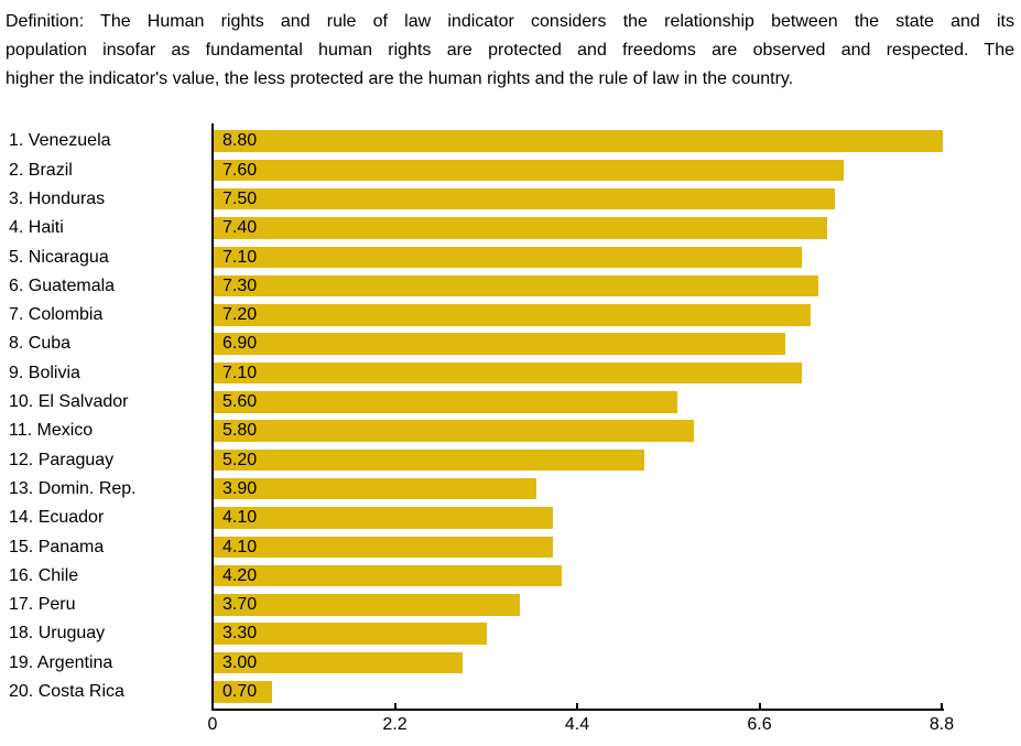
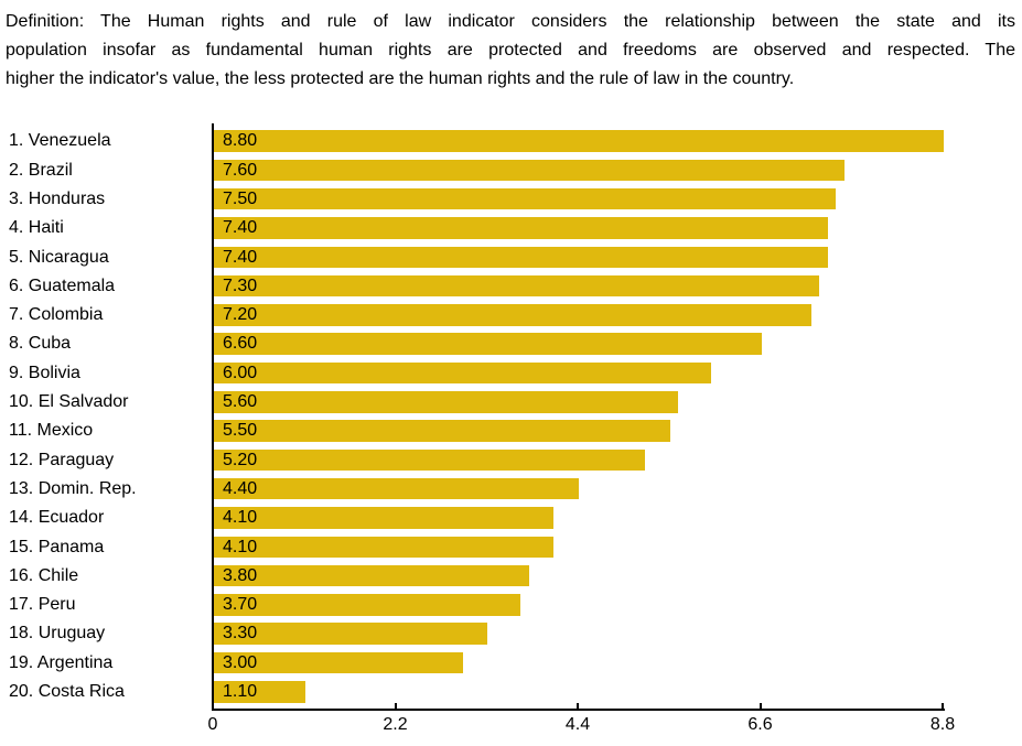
5. Nicaragua: 7.10 -> 7.40
8. Cuba: 6.90 -> 6.60
9. Bolivia: 7.10 -> 6.00
11. Mexico: 5.80 -> 5.50
13. Domin. Rep.: 3.90 -> 4.40
16. Chile: 4.20 -> 3.80
20. Costa Rica: 0.70 -> 1.10
